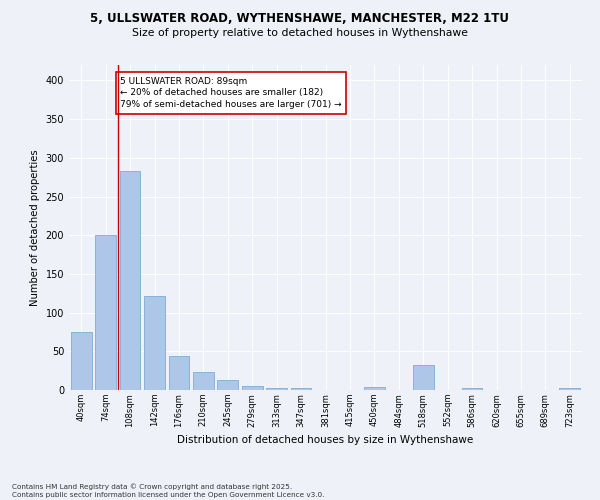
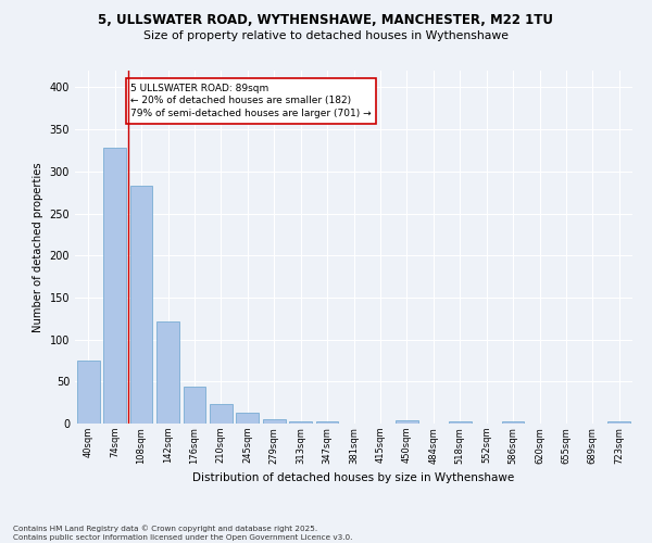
74sqm: 200 -> 328
518sqm: 32 -> 3
